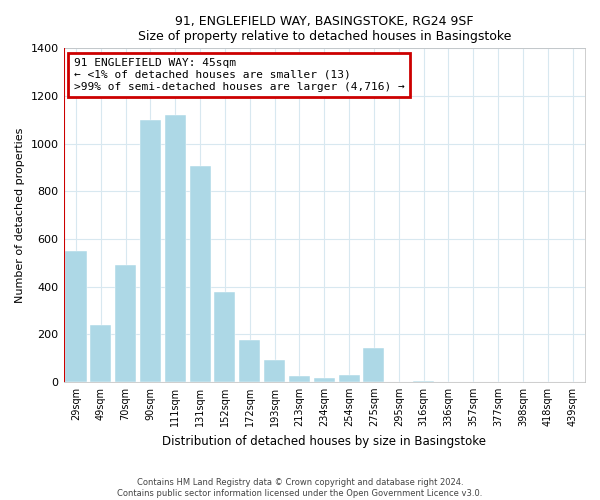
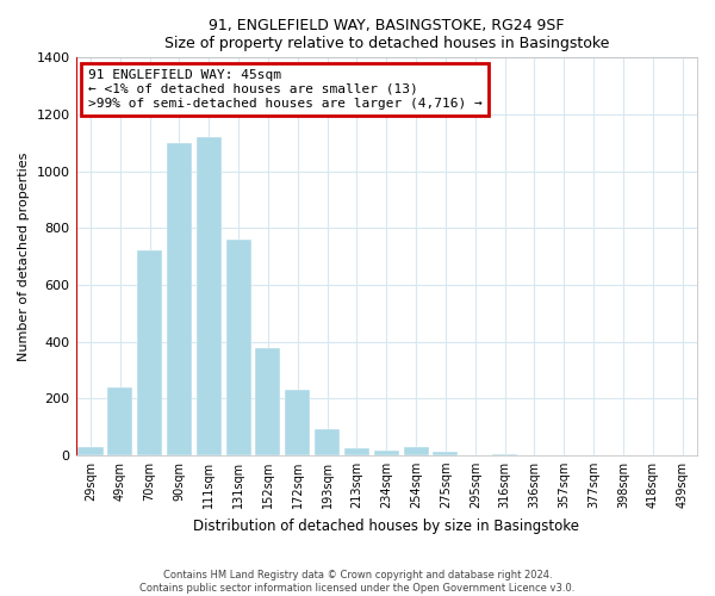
29sqm: 550 -> 30
70sqm: 490 -> 720
131sqm: 905 -> 760
172sqm: 175 -> 230
275sqm: 140 -> 10
